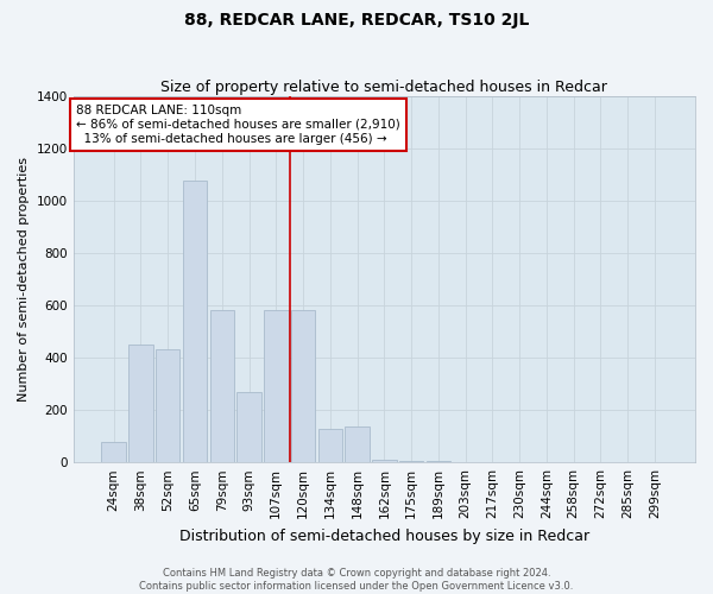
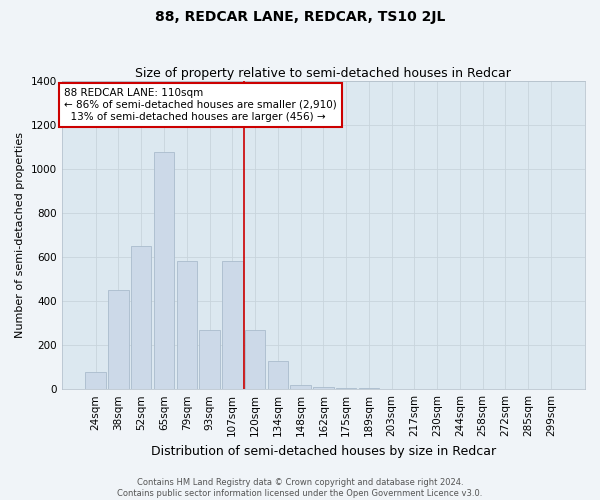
52sqm: 430 -> 650
120sqm: 580 -> 270
148sqm: 135 -> 20
